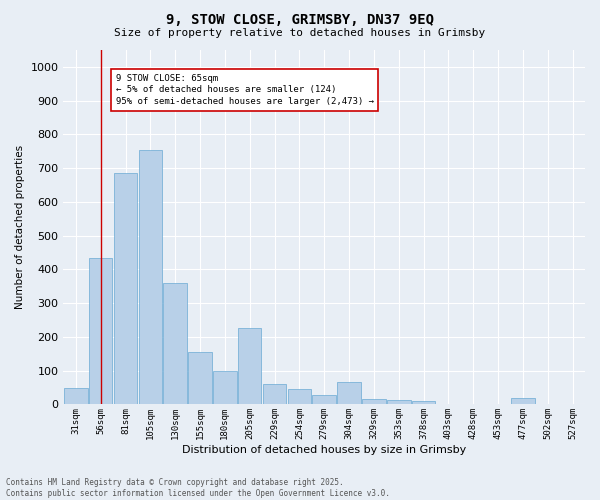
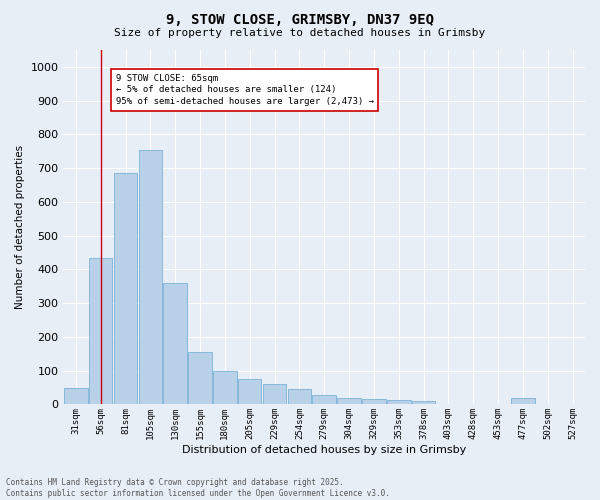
205sqm: 225 -> 75
304sqm: 65 -> 20
